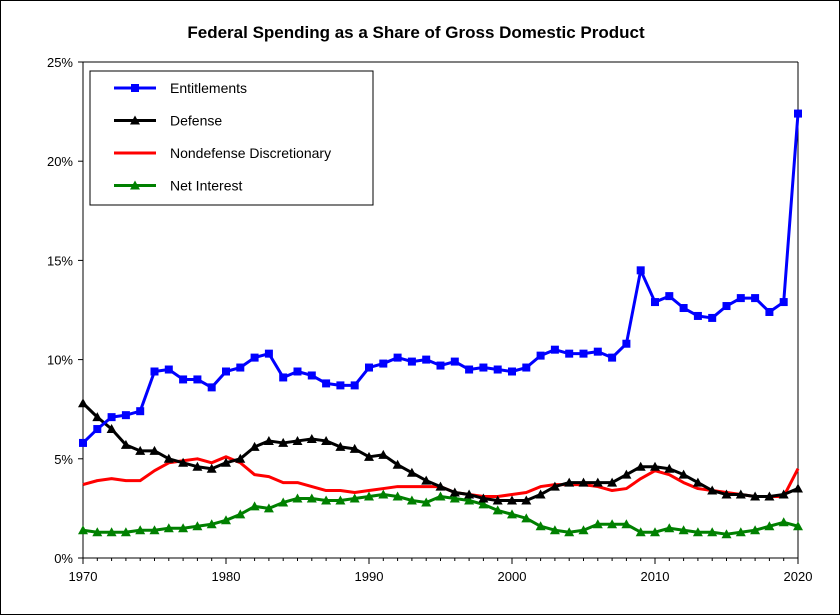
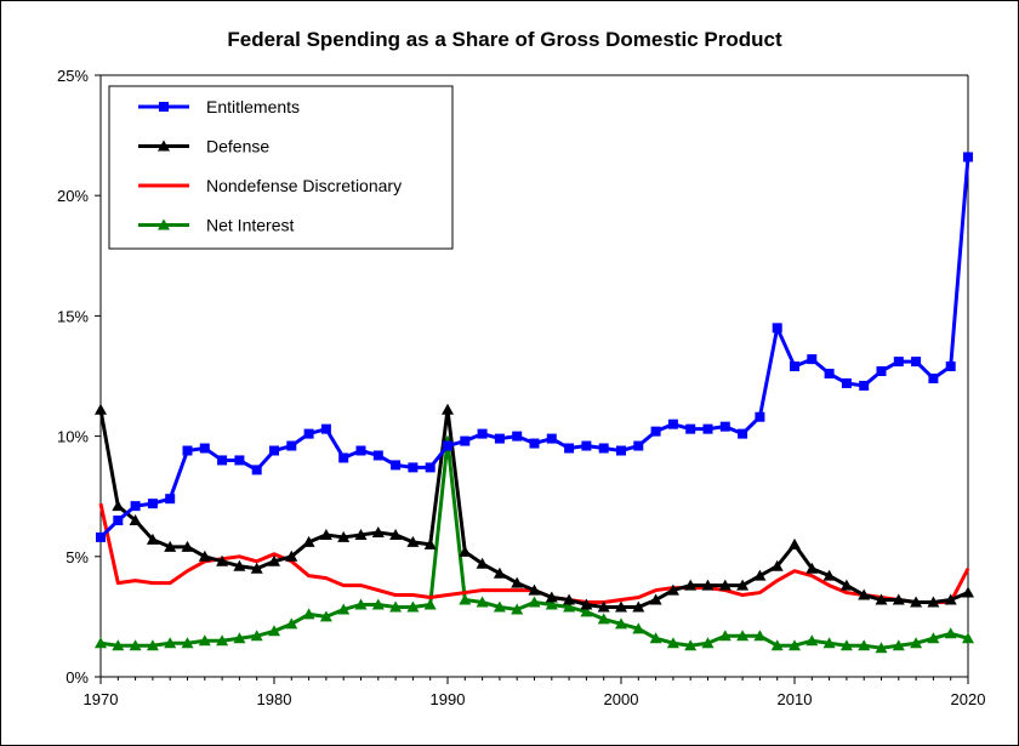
Defense/1970: 7.8% -> 11.1%
Nondefense Discretionary/1970: 3.7% -> 7.2%
Defense/1990: 5.1% -> 11.1%
Net Interest/1990: 3.1% -> 9.8%
Defense/2010: 4.6% -> 5.5%
Entitlements/2020: 22.4% -> 21.6%
